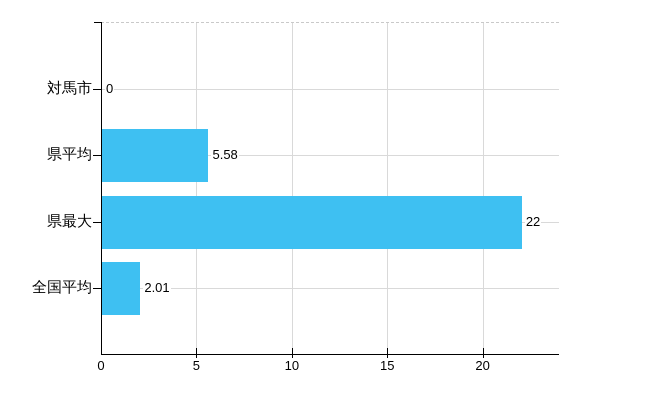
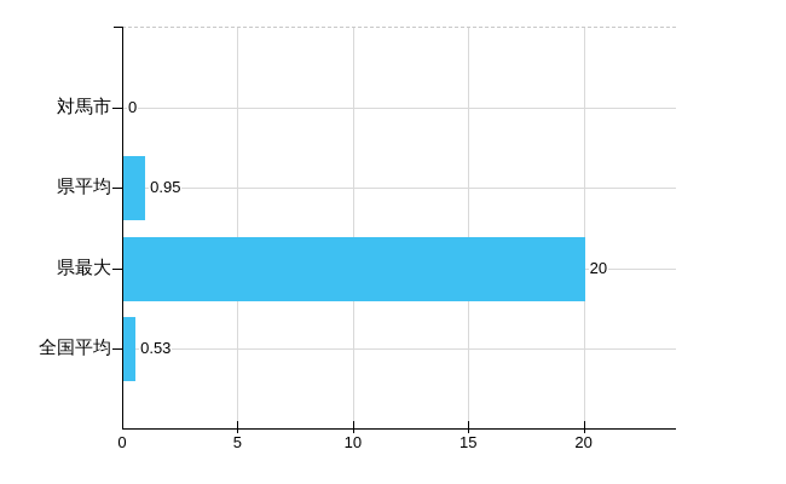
県平均: 5.58 -> 0.95
県最大: 22 -> 20
全国平均: 2.01 -> 0.53
